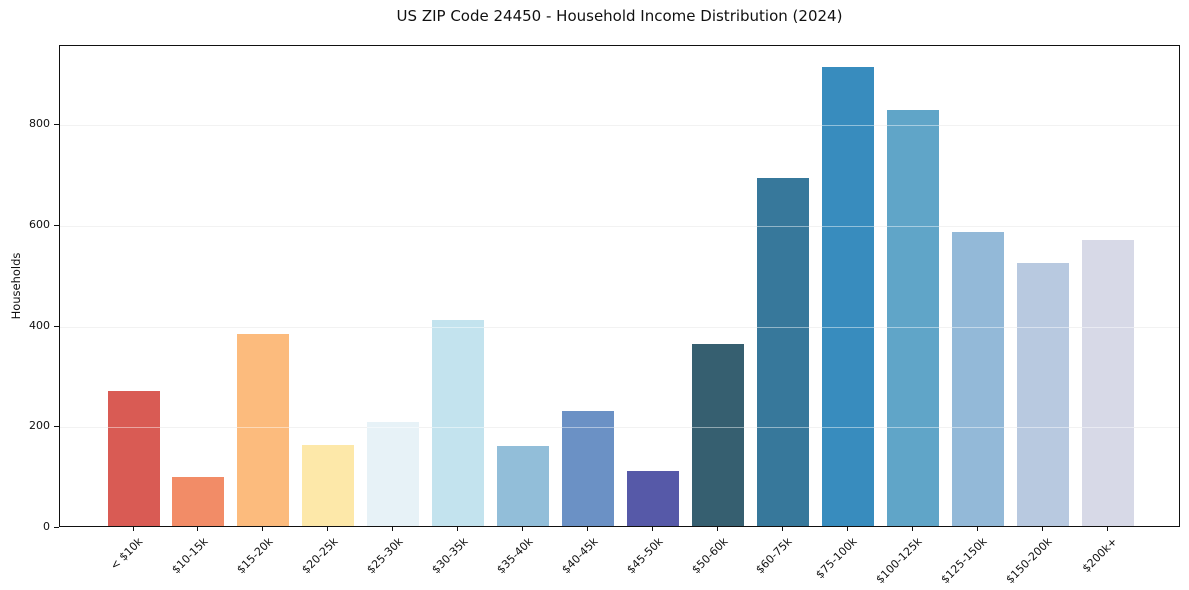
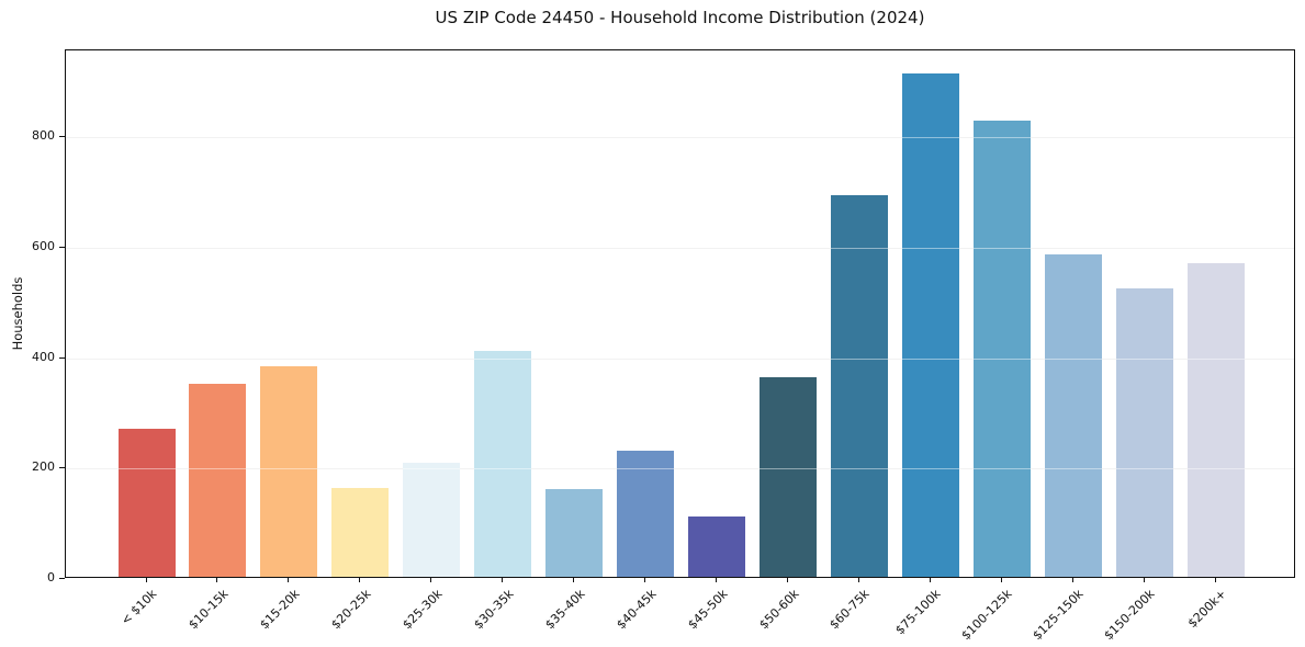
$10-15k: 100 -> 350
